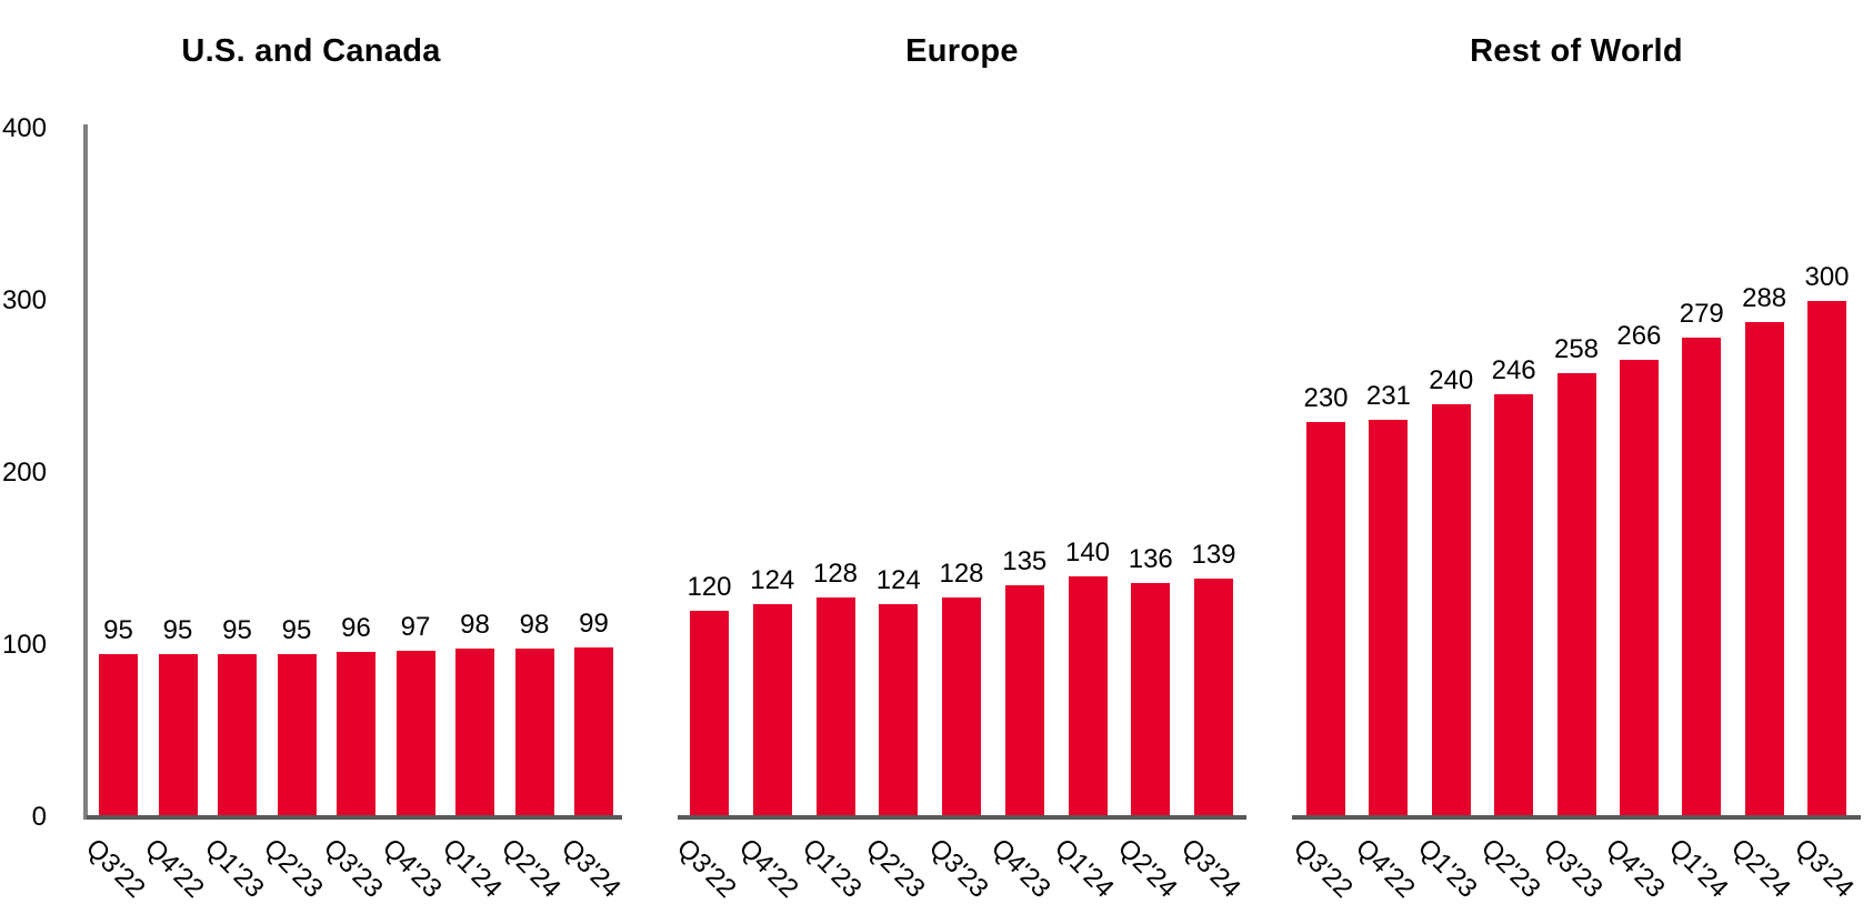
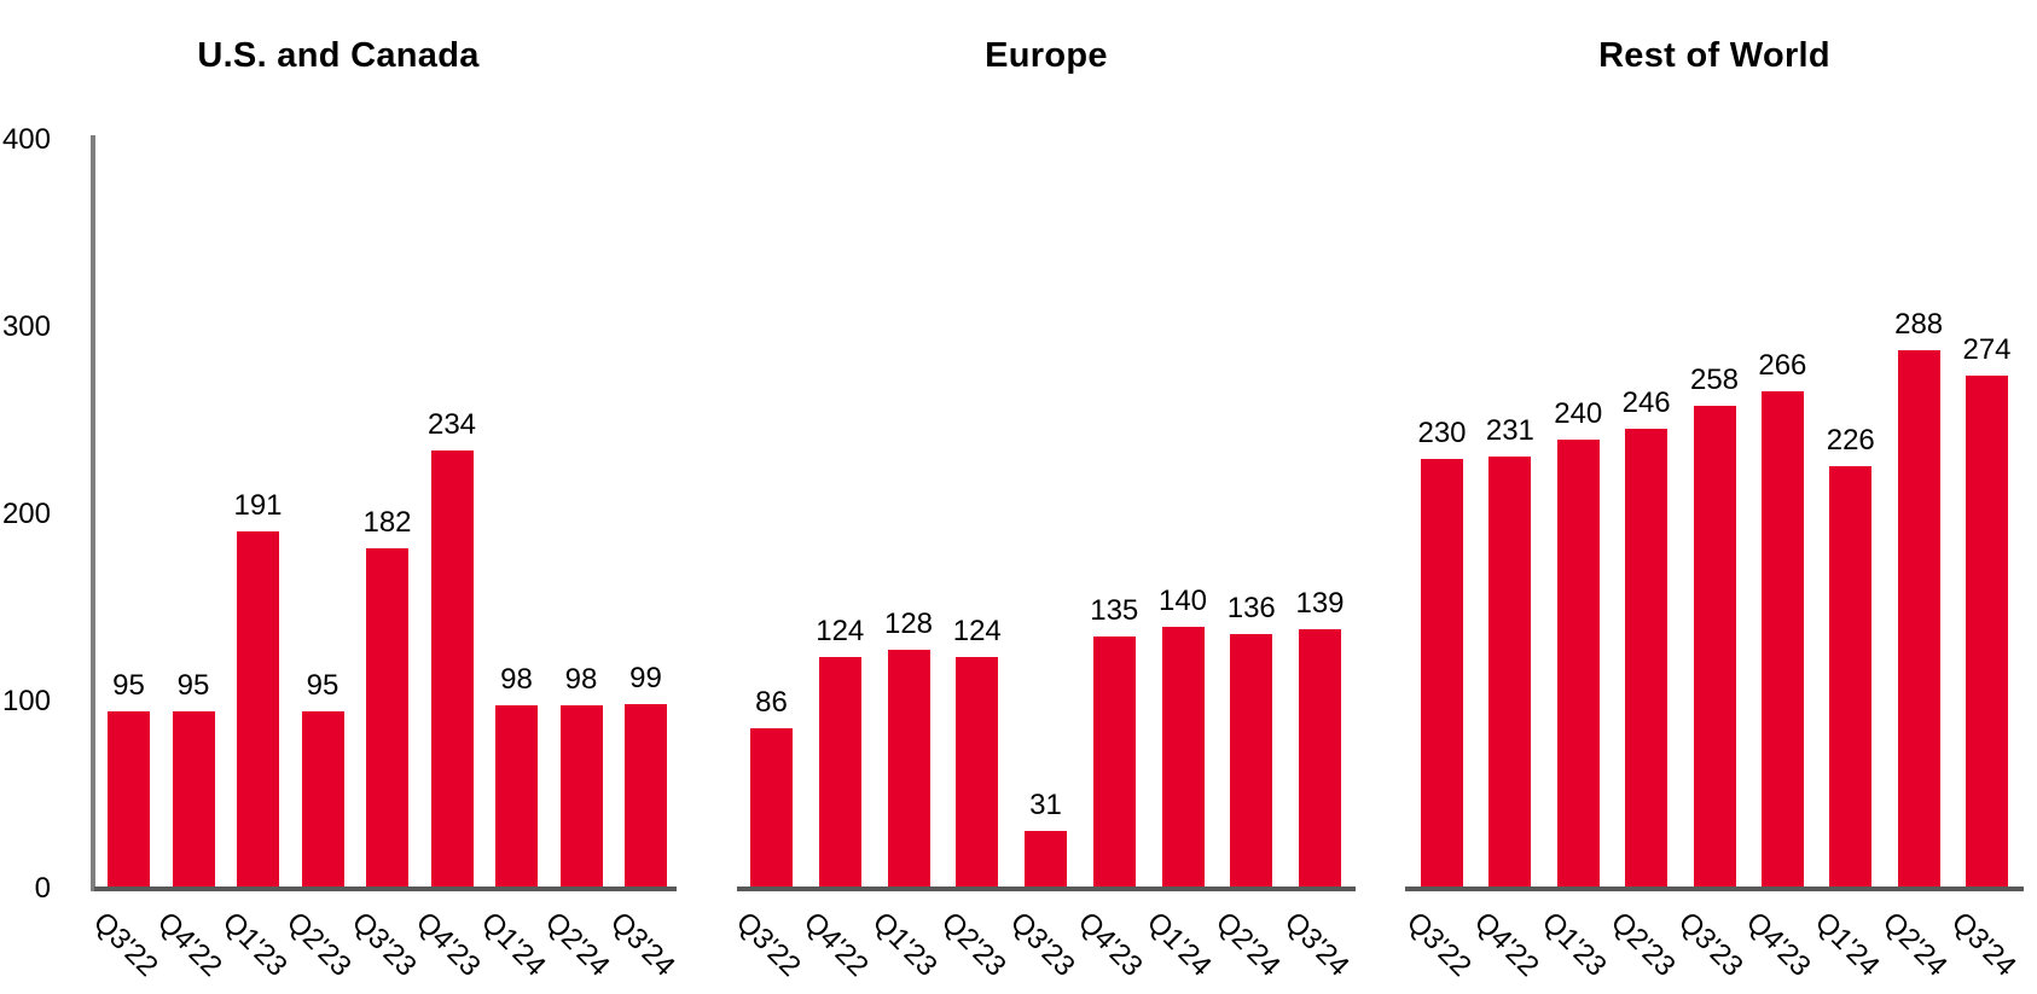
U.S. and Canada/Q1'23: 95 -> 191
U.S. and Canada/Q3'23: 96 -> 182
U.S. and Canada/Q4'23: 97 -> 234
Europe/Q3'22: 120 -> 86
Europe/Q3'23: 128 -> 31
Rest of World/Q1'24: 279 -> 226
Rest of World/Q3'24: 300 -> 274
